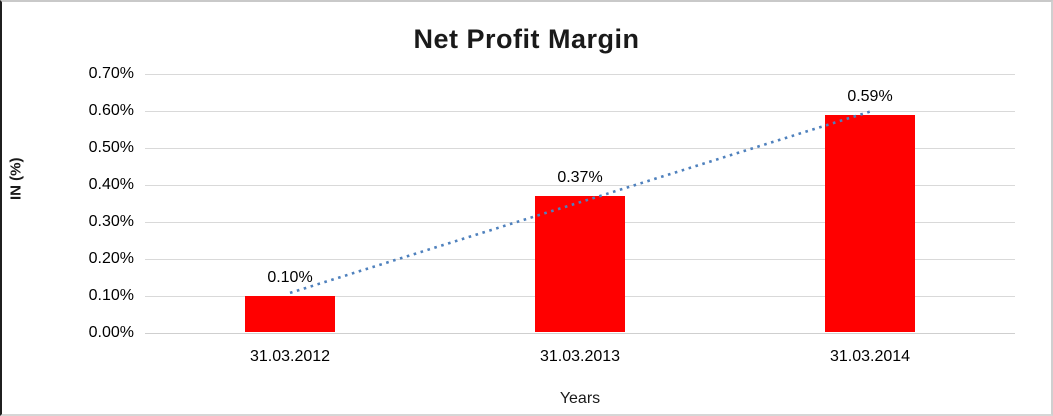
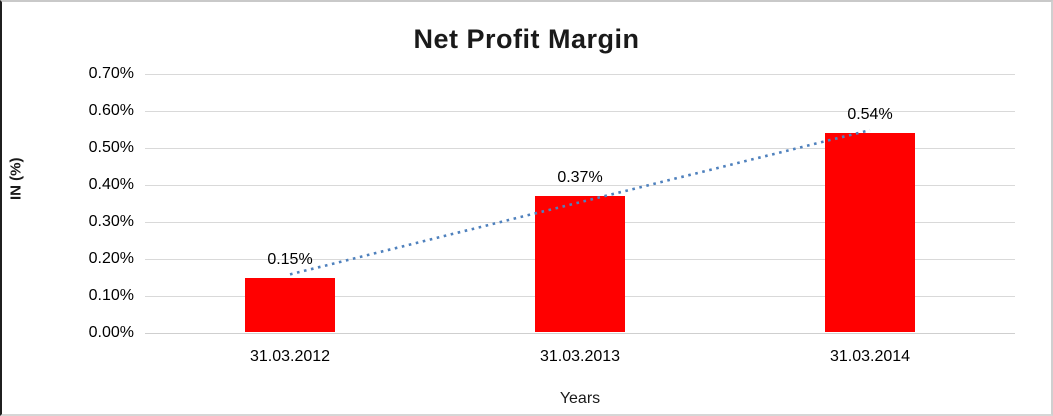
31.03.2012: 0.10% -> 0.15%
31.03.2014: 0.59% -> 0.54%
